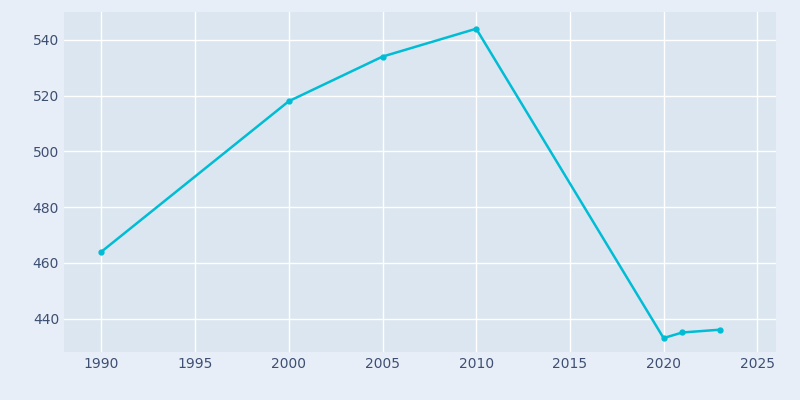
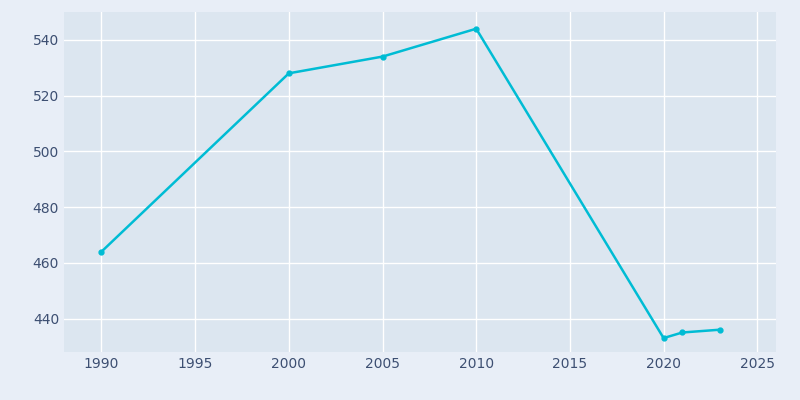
2000: 518 -> 528
